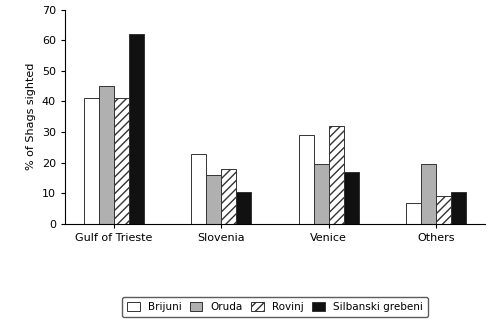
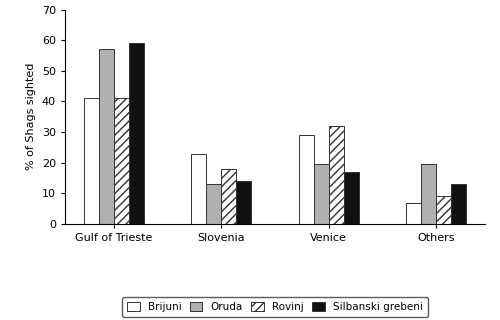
Oruda/Gulf of Trieste: 45.0 -> 57.0
Silbanski grebeni/Gulf of Trieste: 62.0 -> 59.0
Oruda/Slovenia: 16.0 -> 13.0
Silbanski grebeni/Slovenia: 10.5 -> 14.0
Silbanski grebeni/Others: 10.5 -> 13.0
